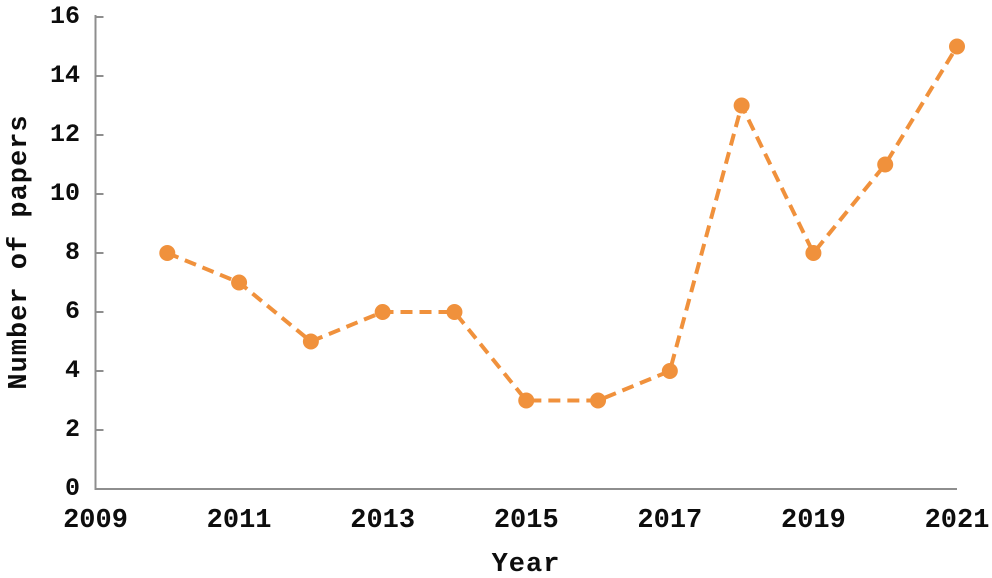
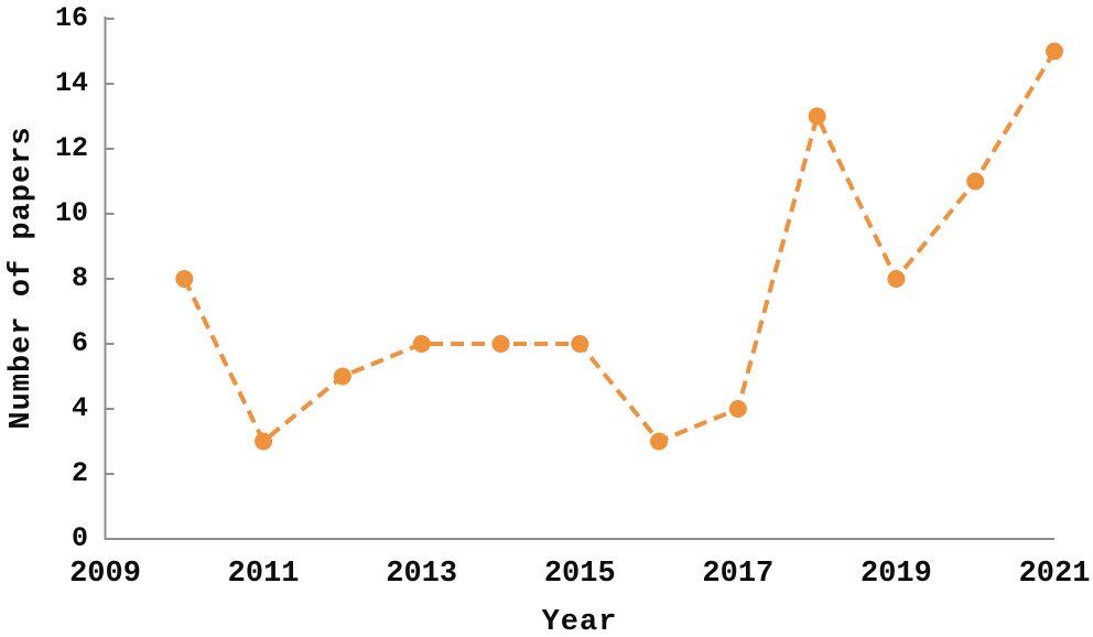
2011: 7 -> 3
2015: 3 -> 6
